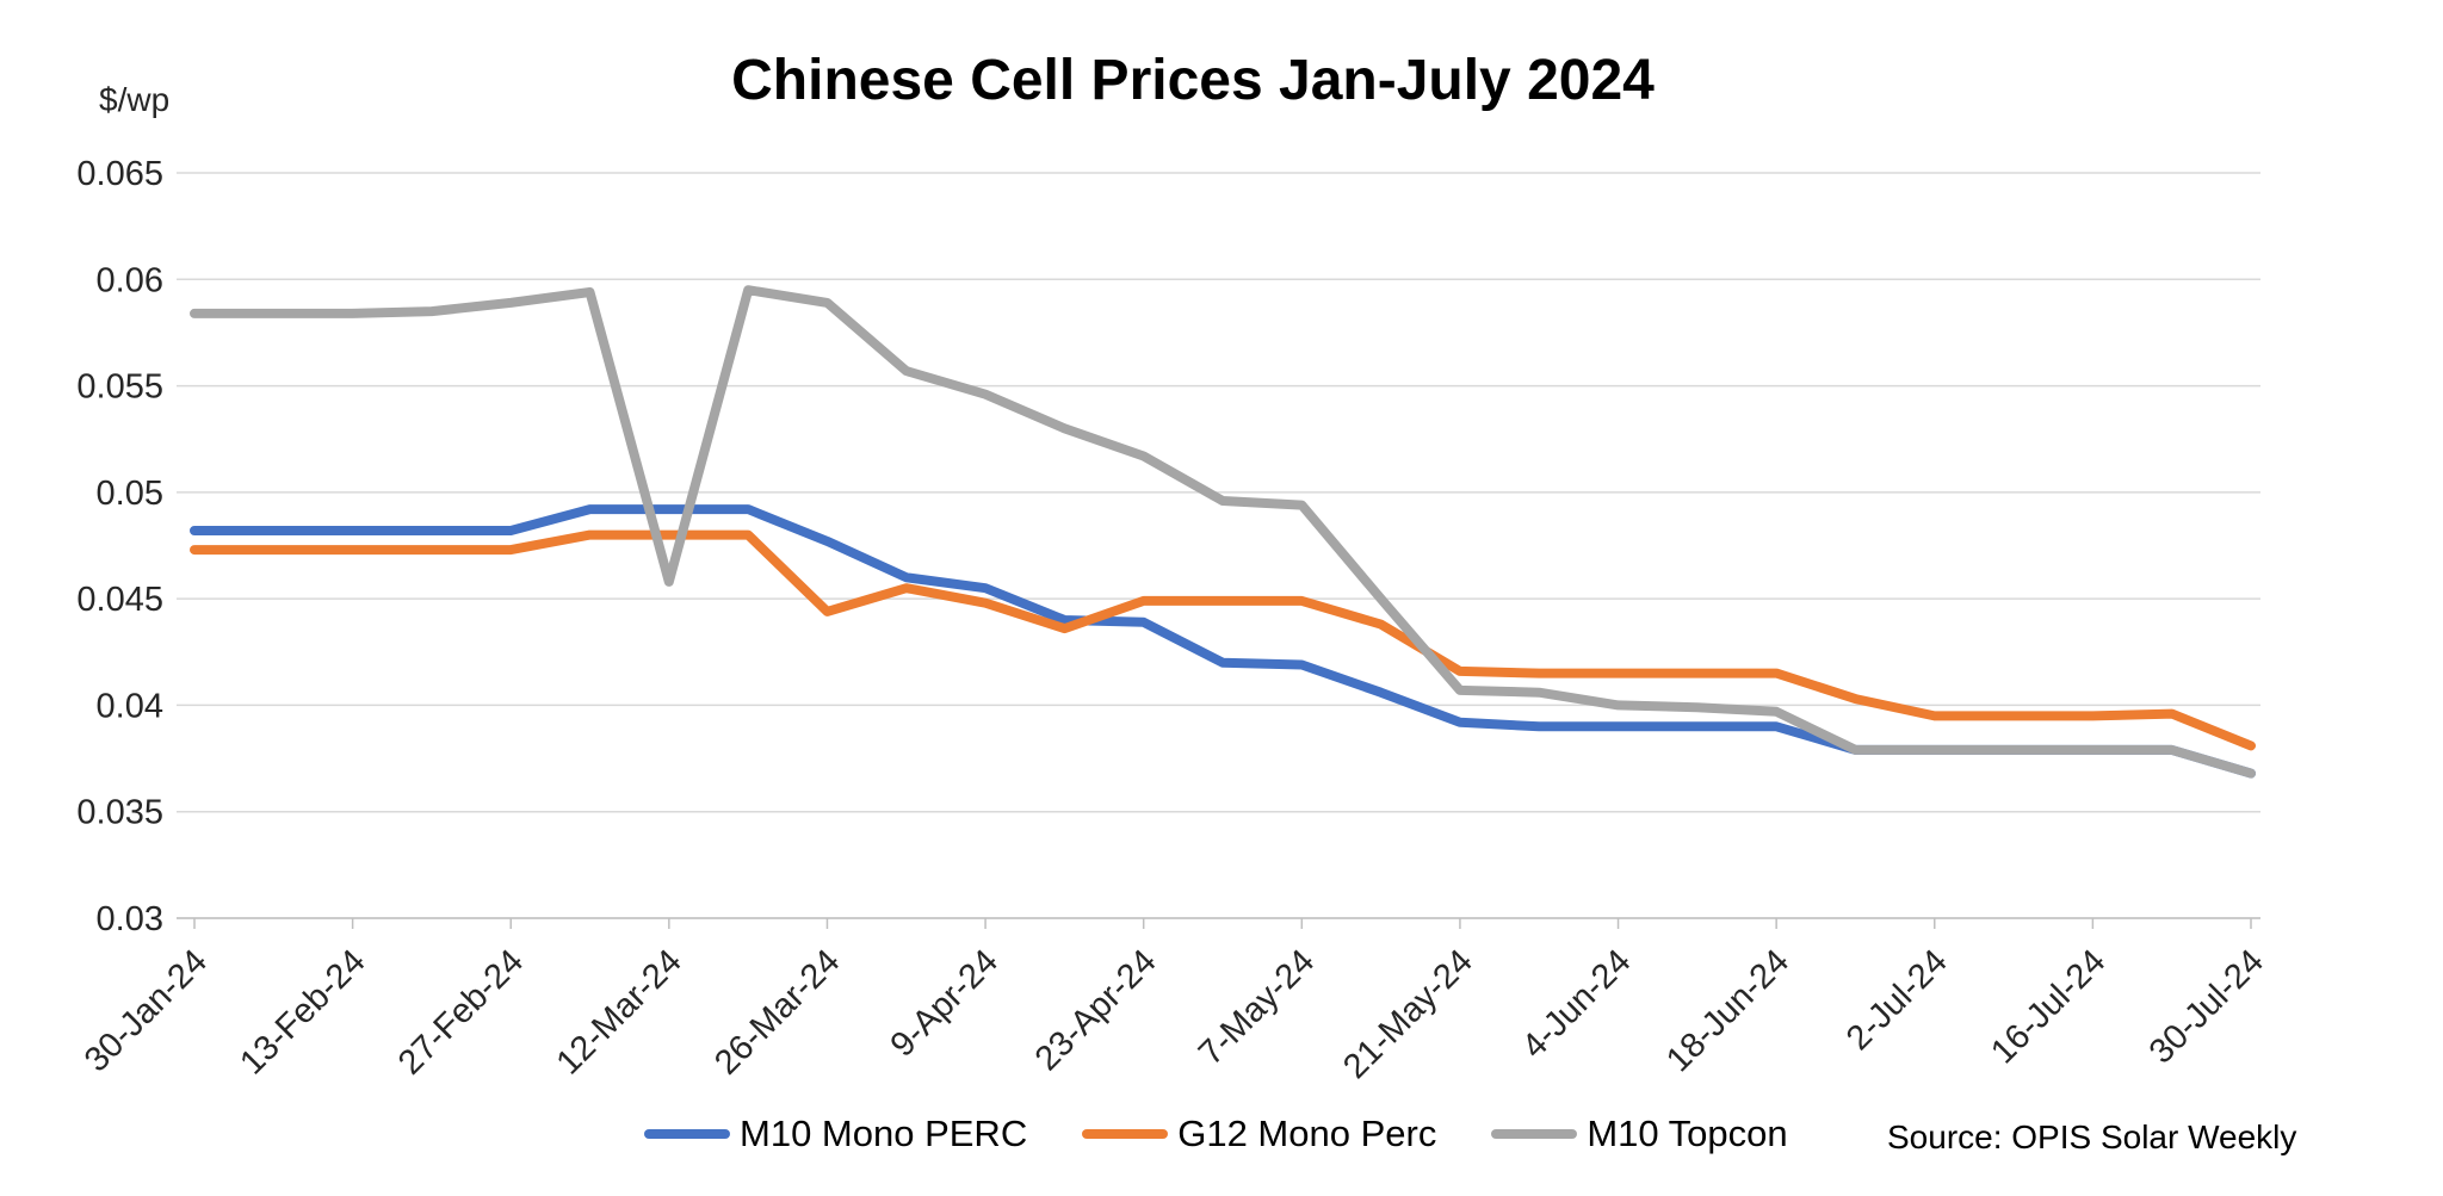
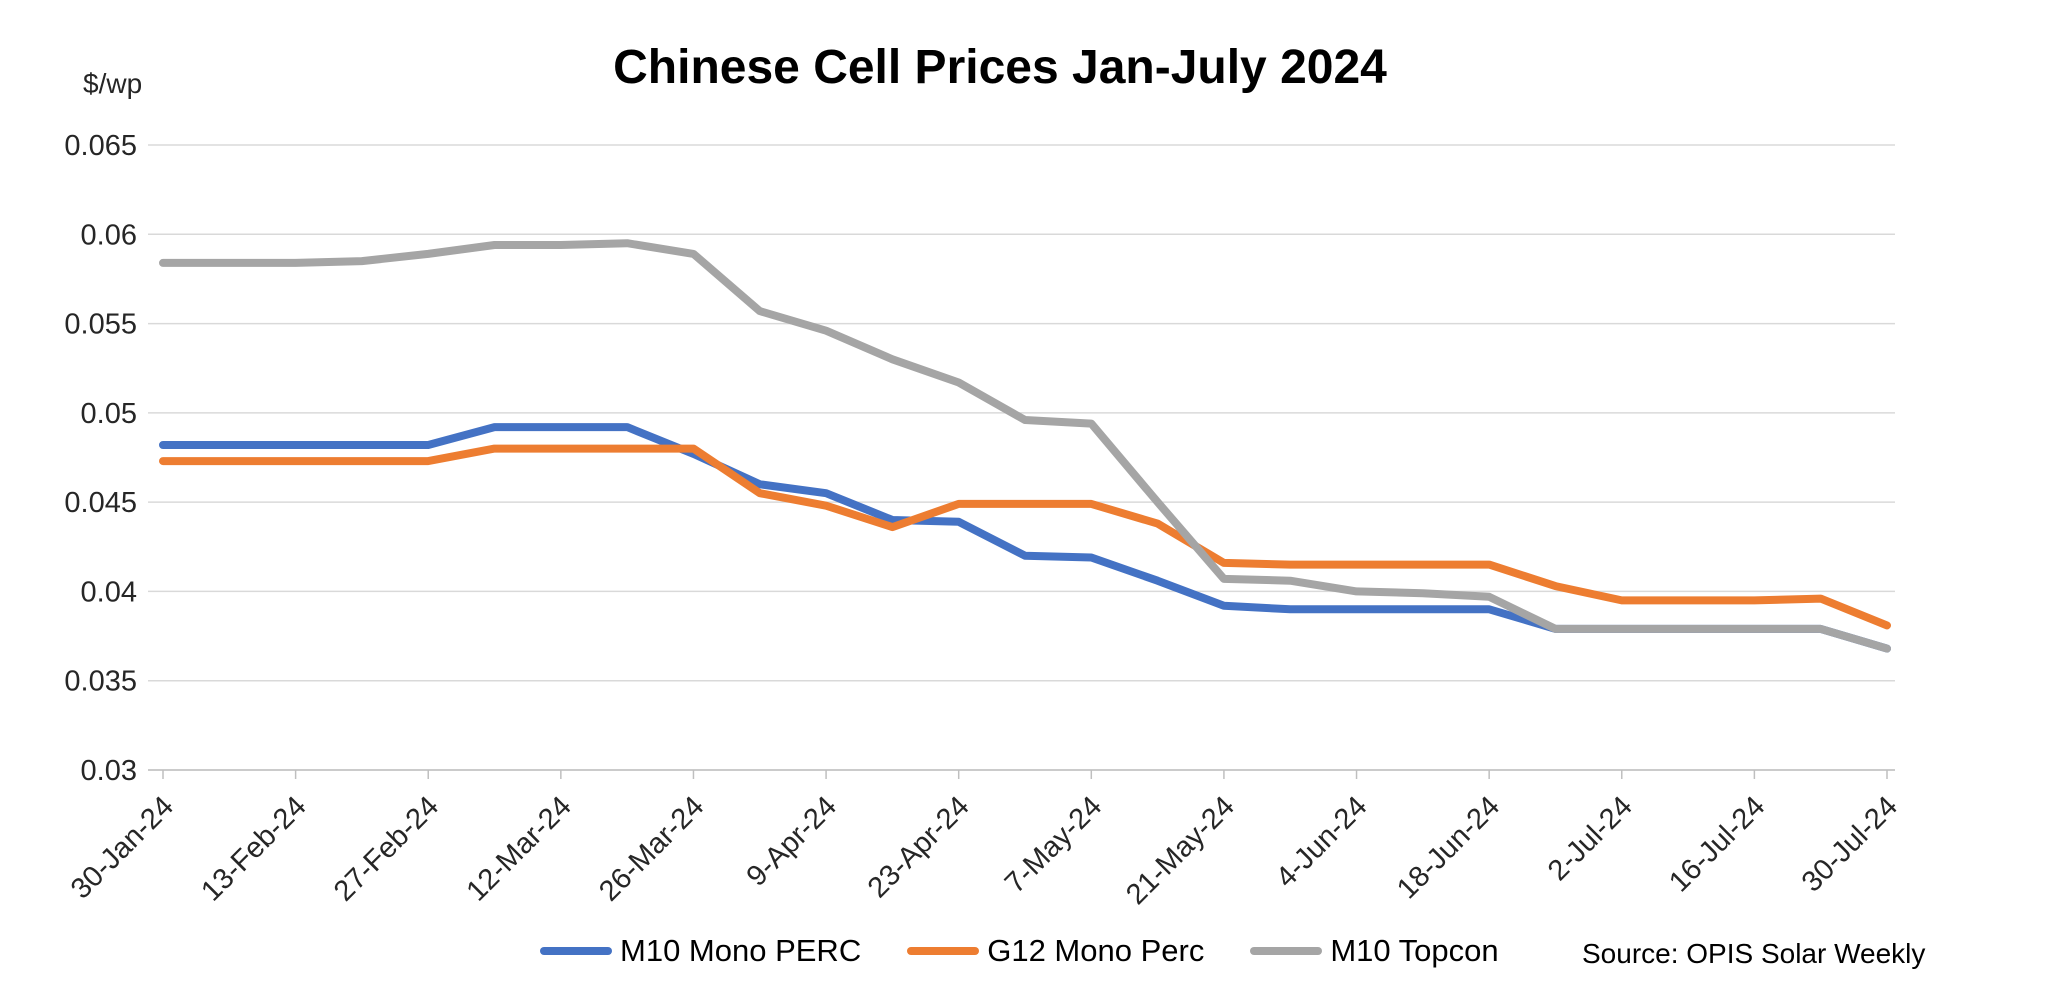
M10 Topcon/12-Mar-24: 0.0458 -> 0.0594
G12 Mono Perc/26-Mar-24: 0.0444 -> 0.0480
